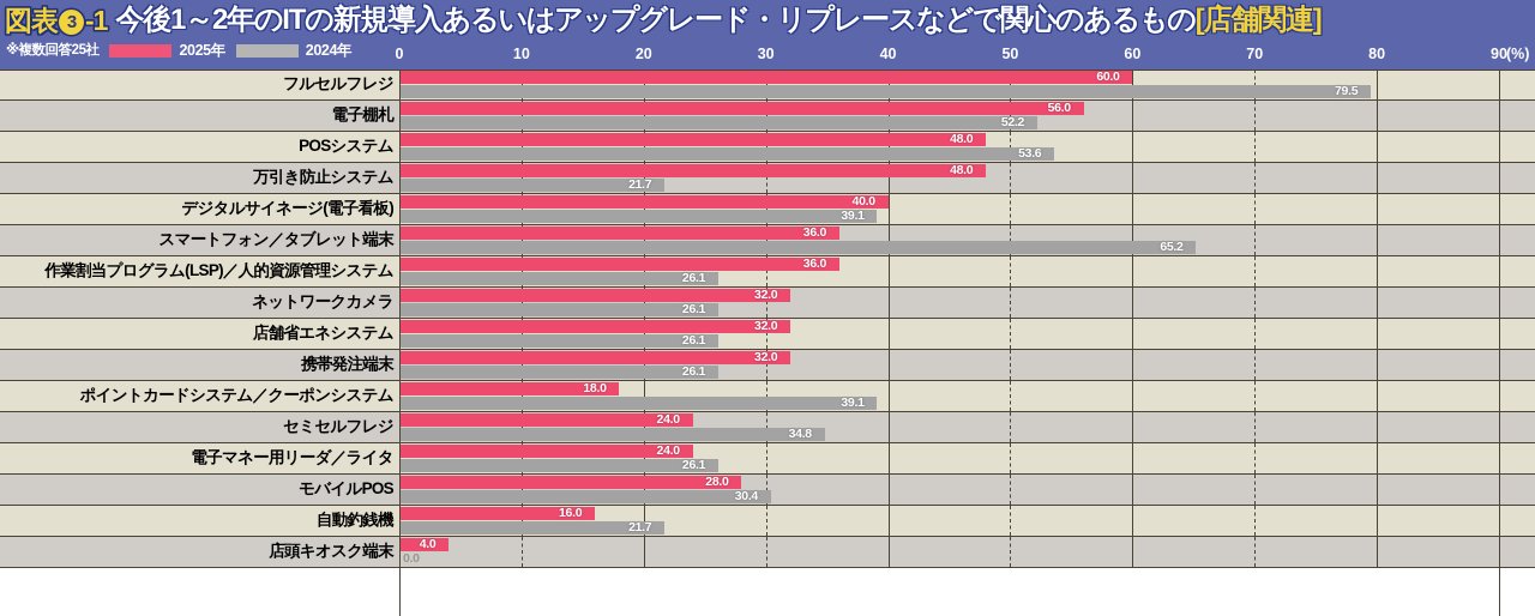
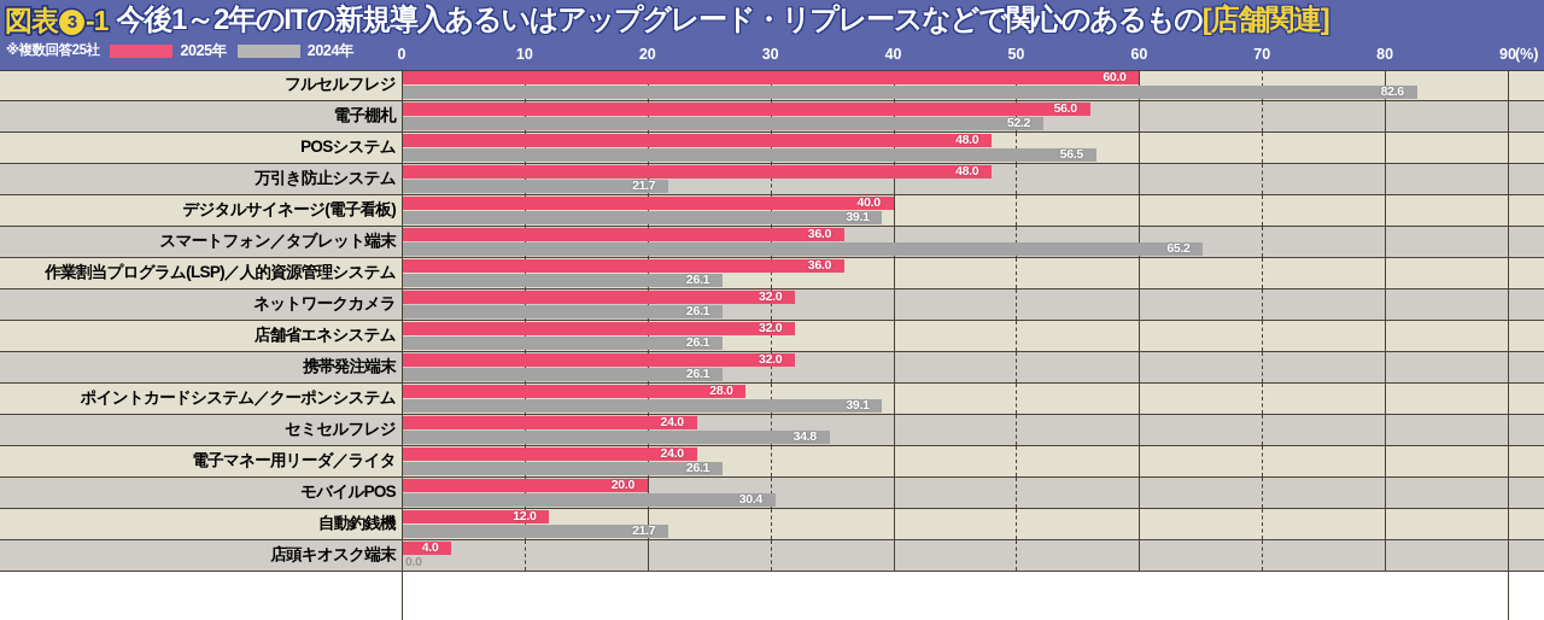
2024年/フルセルフレジ: 79.5 -> 82.6
2024年/POSシステム: 53.6 -> 56.5
2025年/ポイントカードシステム／クーポンシステム: 18.0 -> 28.0
2025年/モバイルPOS: 28.0 -> 20.0
2025年/自動釣銭機: 16.0 -> 12.0
